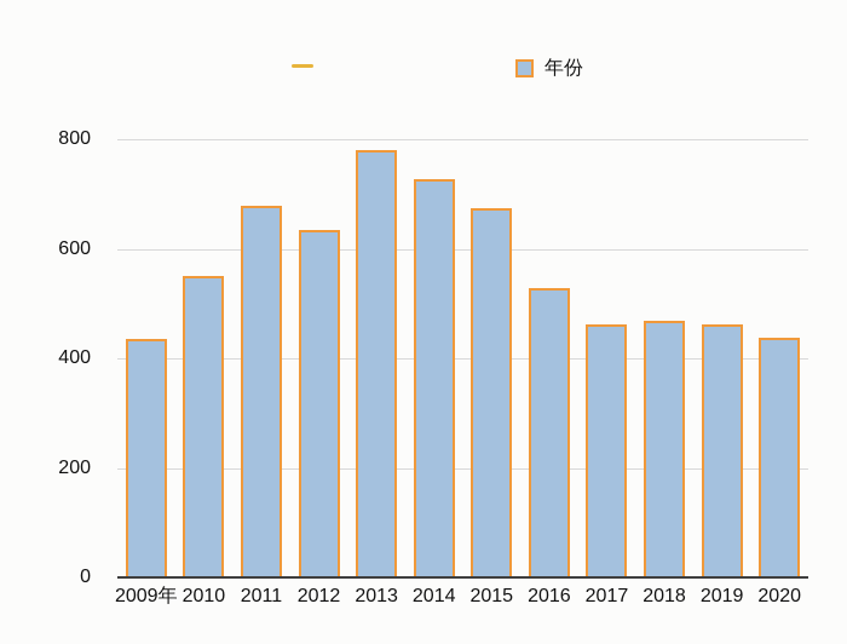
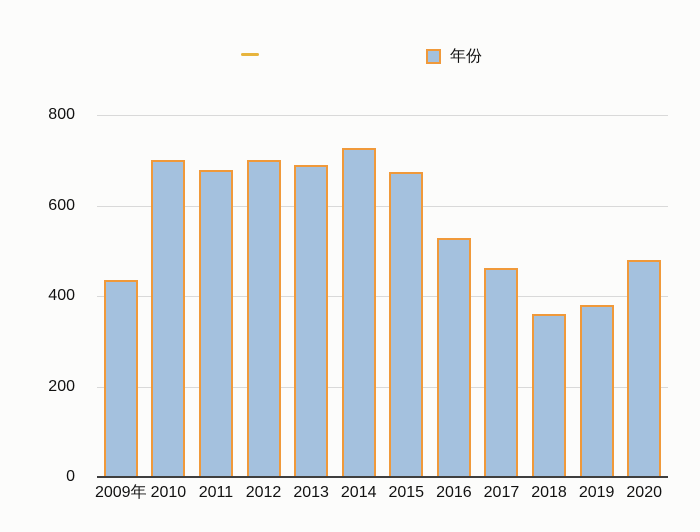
2010: 550 -> 700
2012: 640 -> 700
2013: 780 -> 690
2018: 470 -> 360
2019: 460 -> 380
2020: 440 -> 480
